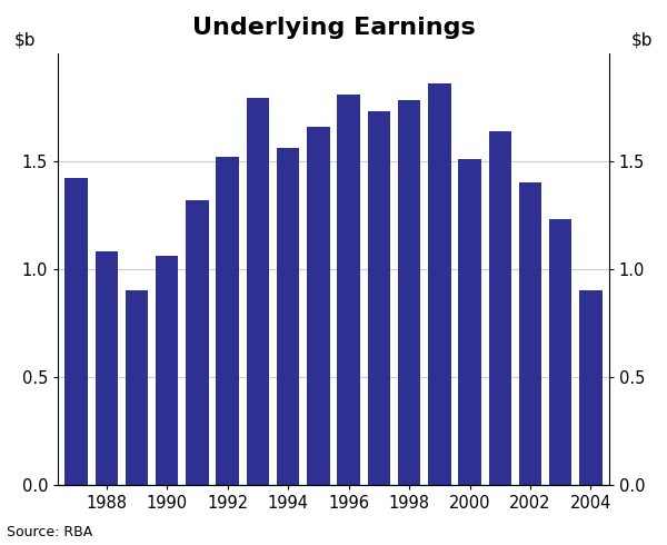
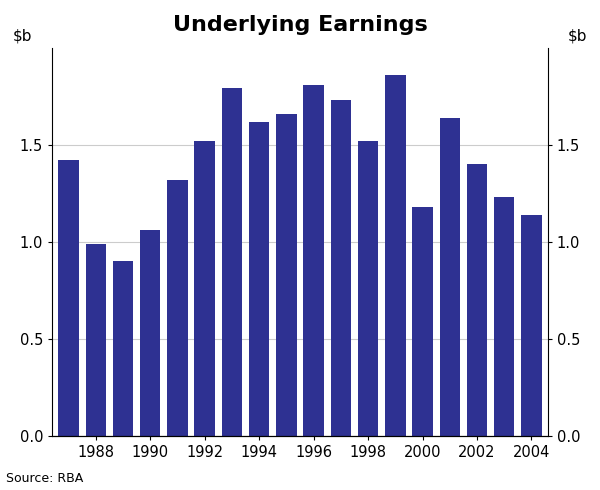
1988: 1.08 -> 0.99
1994: 1.56 -> 1.62
1998: 1.78 -> 1.52
2000: 1.51 -> 1.18
2004: 0.90 -> 1.14
